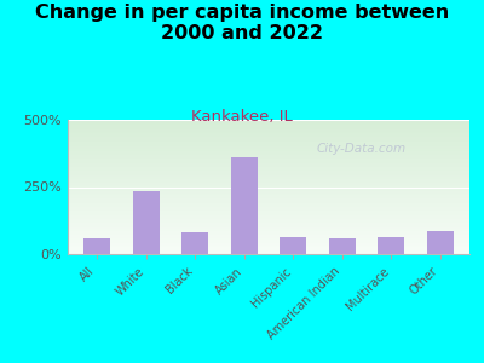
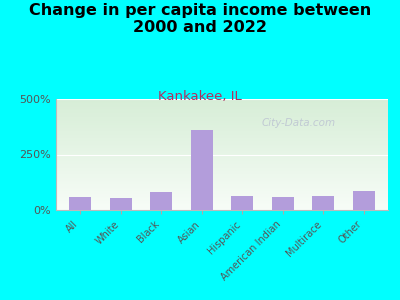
White: 235% -> 55%
